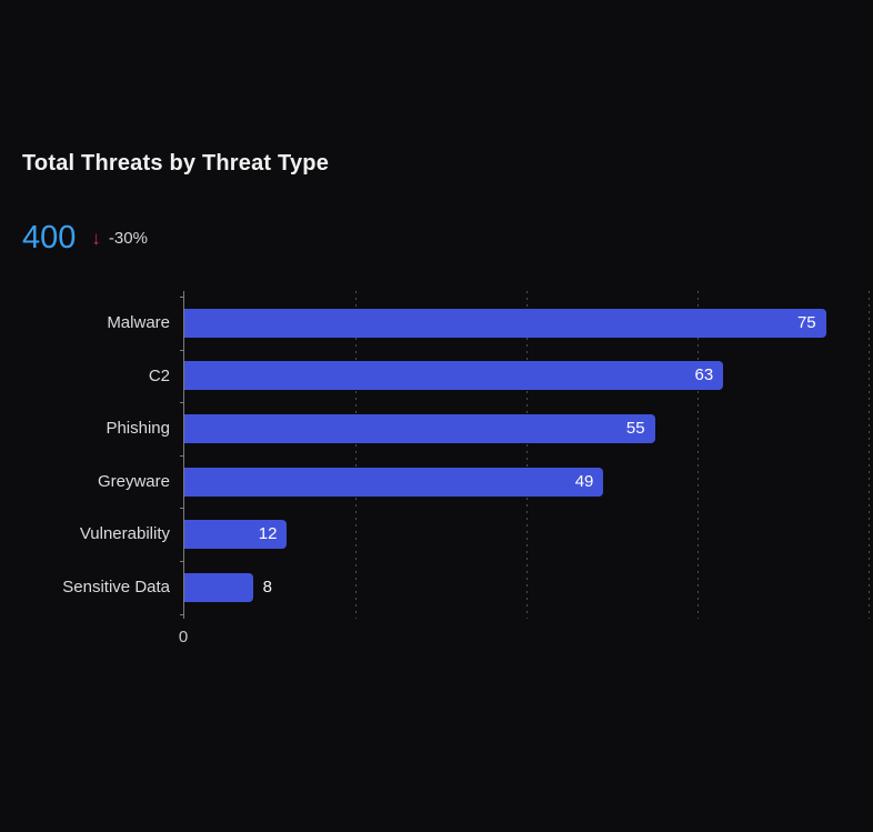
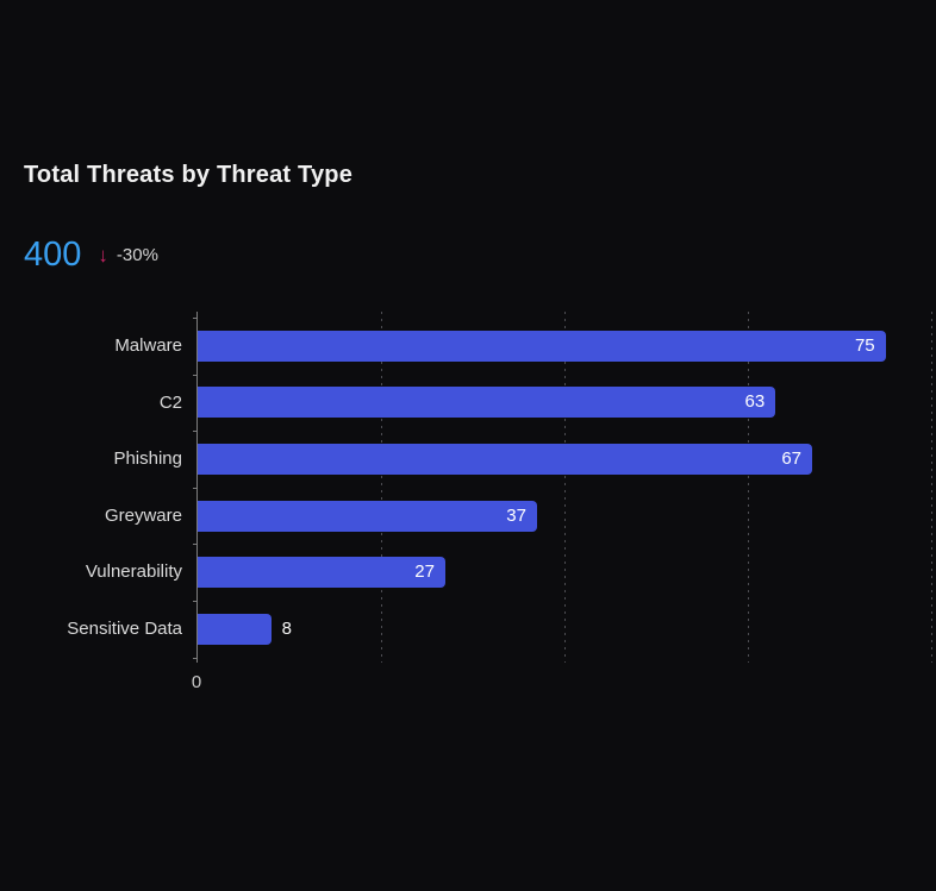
Phishing: 55 -> 67
Greyware: 49 -> 37
Vulnerability: 12 -> 27
